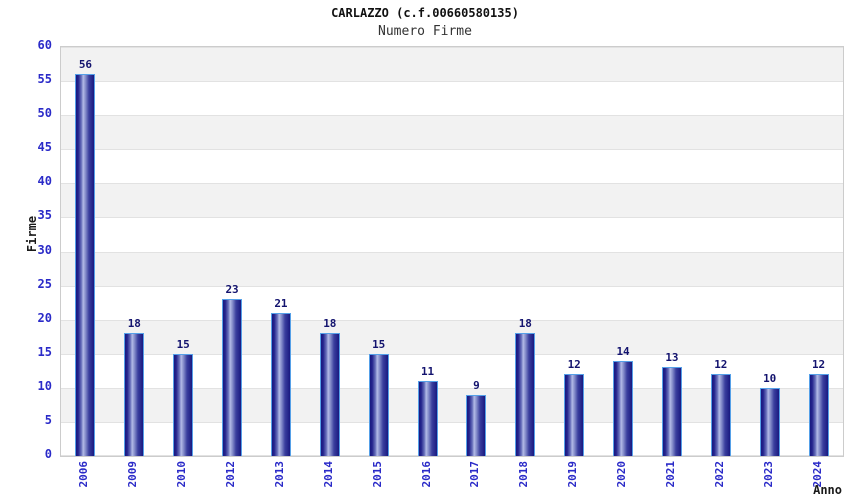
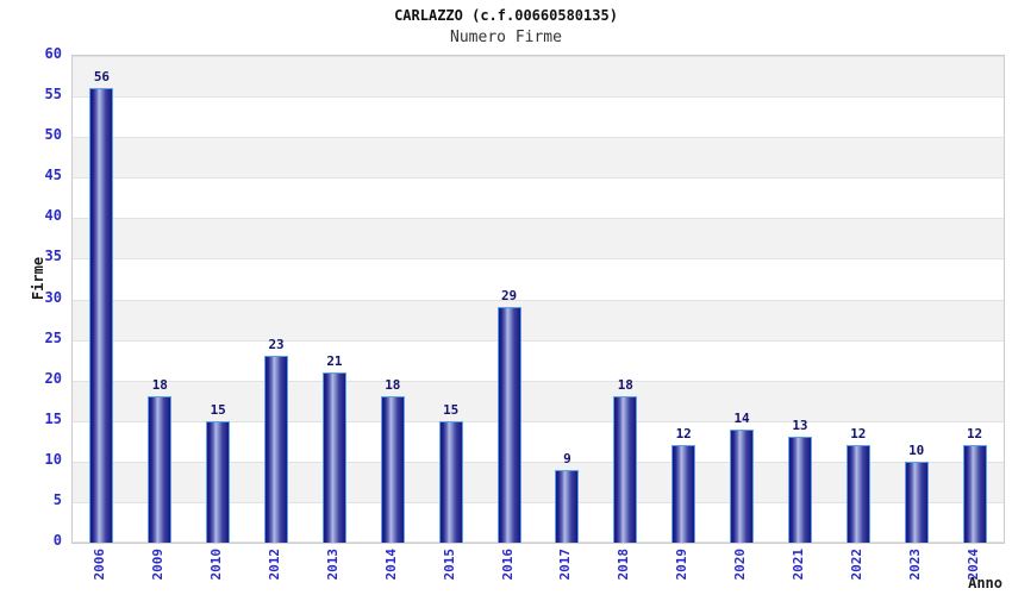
2016: 11 -> 29
